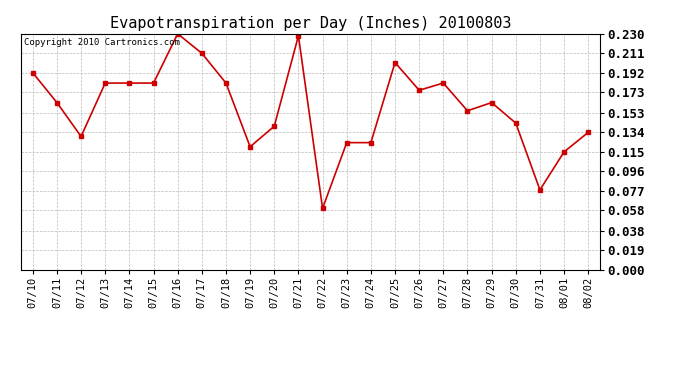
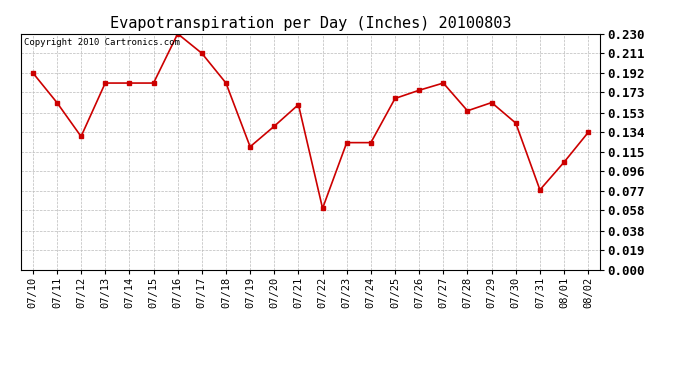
07/21: 0.228 -> 0.161
07/25: 0.202 -> 0.167
08/01: 0.115 -> 0.105
